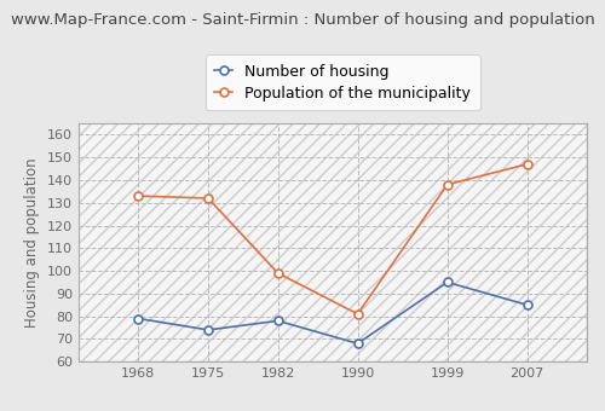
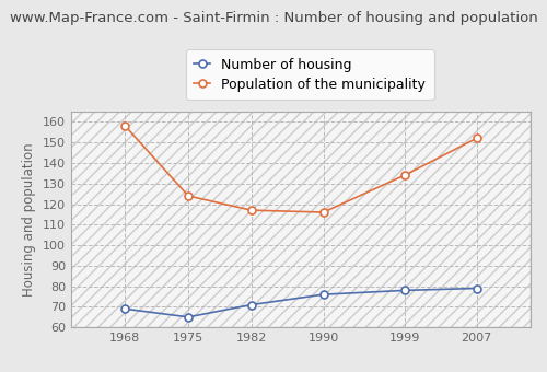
Number of housing/1968: 79 -> 69
Population of the municipality/1968: 133 -> 158
Number of housing/1975: 74 -> 65
Population of the municipality/1975: 132 -> 124
Number of housing/1982: 78 -> 71
Population of the municipality/1982: 99 -> 117
Number of housing/1990: 68 -> 76
Population of the municipality/1990: 81 -> 116
Number of housing/1999: 95 -> 78
Population of the municipality/1999: 138 -> 134
Number of housing/2007: 85 -> 79
Population of the municipality/2007: 147 -> 152
